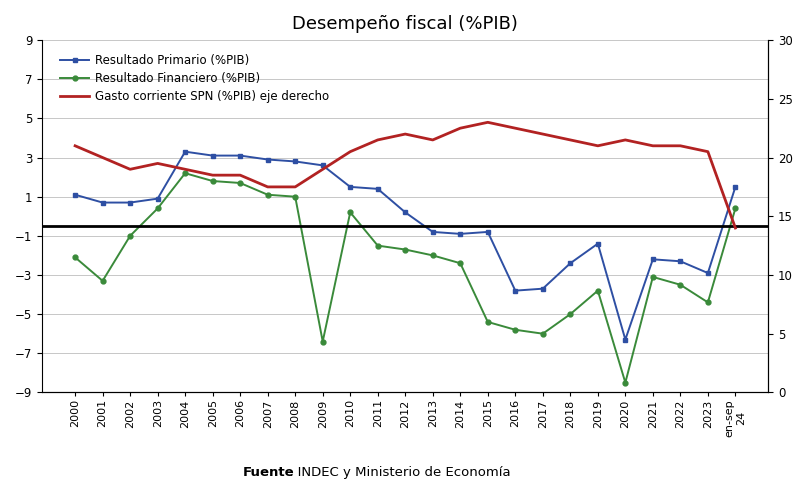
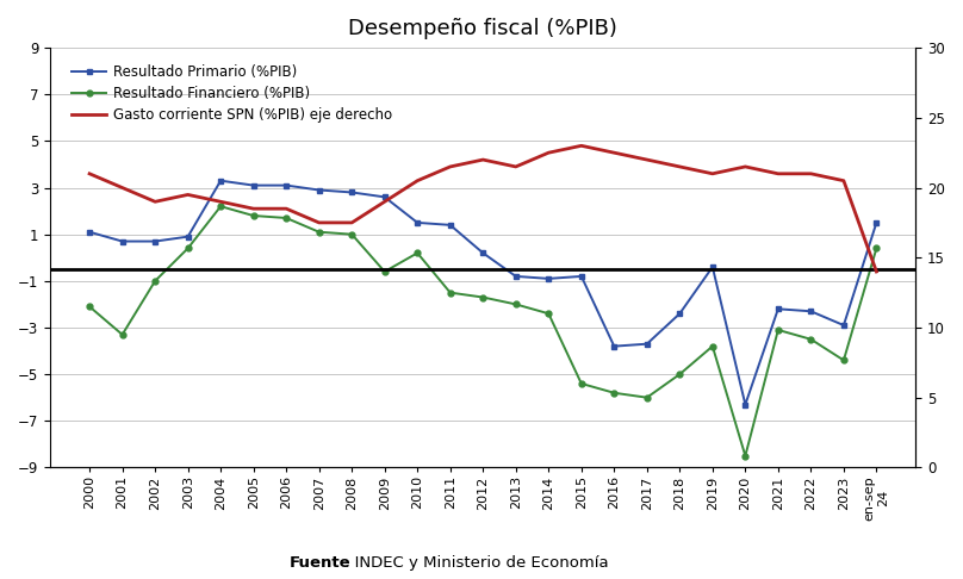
Resultado Financiero (%PIB)/2009: -6.4 -> -0.6
Resultado Primario (%PIB)/2019: -1.4 -> -0.4
